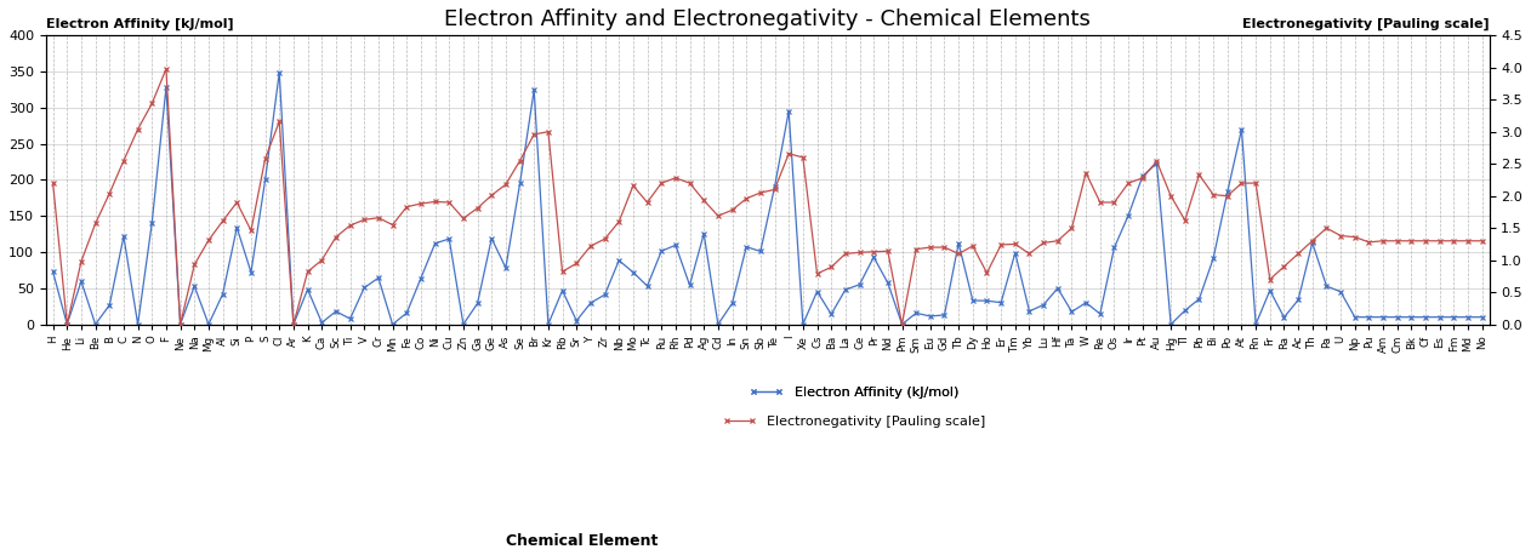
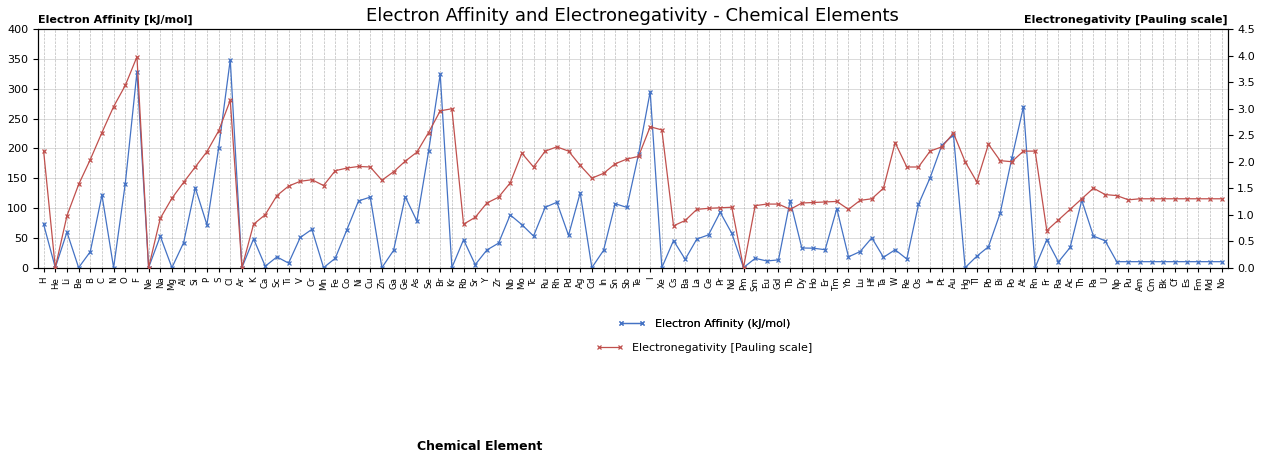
Electronegativity [Pauling scale]/P: 1.46 -> 2.19
Electronegativity [Pauling scale]/Ho: 0.80 -> 1.23
